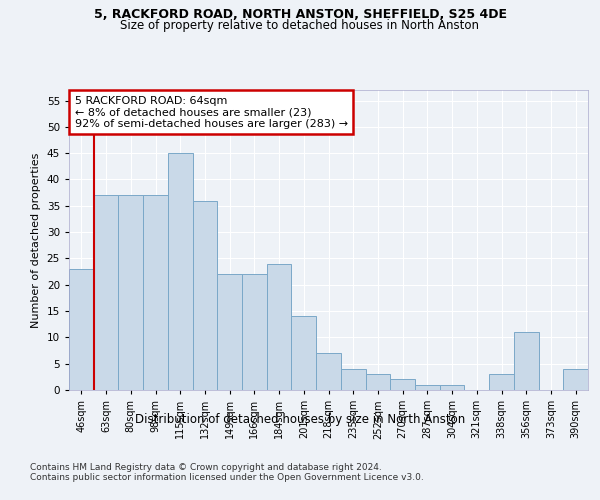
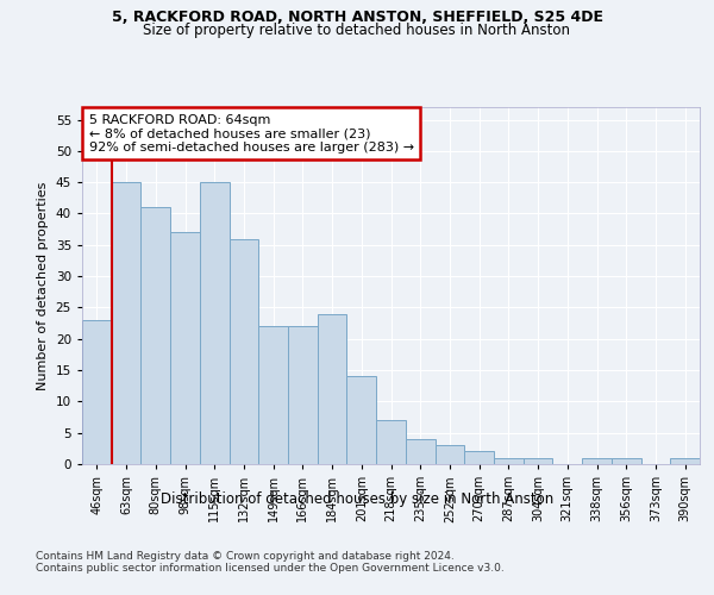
63sqm: 37 -> 45
80sqm: 37 -> 41
338sqm: 3 -> 1
356sqm: 11 -> 1
390sqm: 4 -> 1
